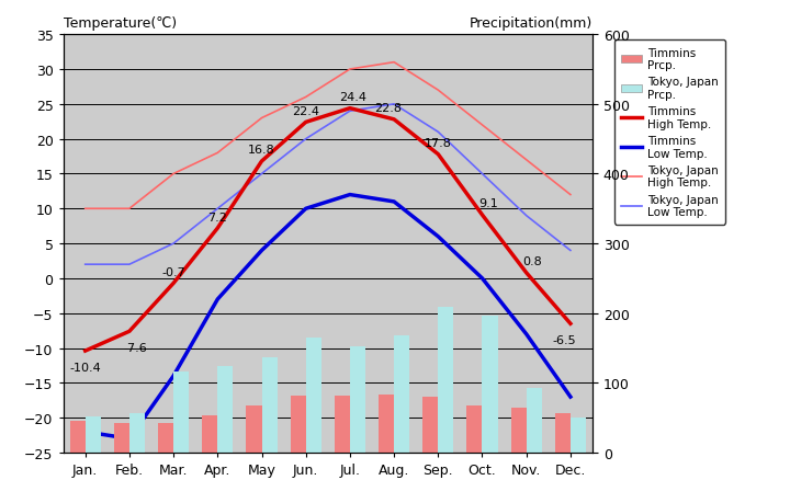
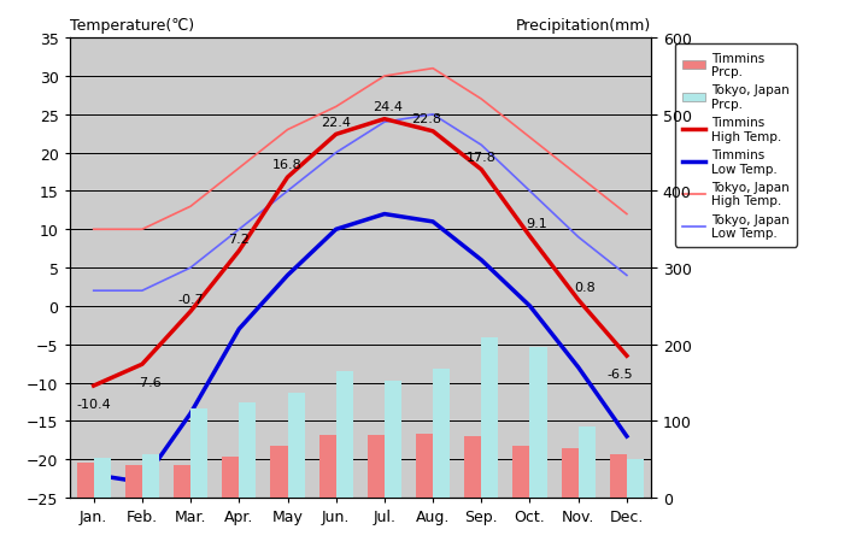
Tokyo, Japan High Temp./Mar.: 15 -> 13
